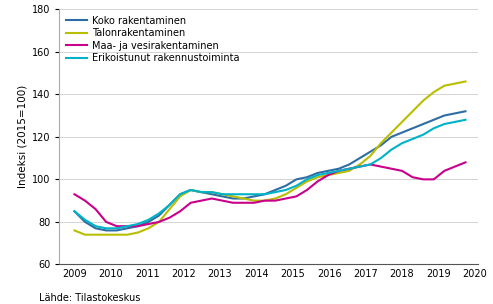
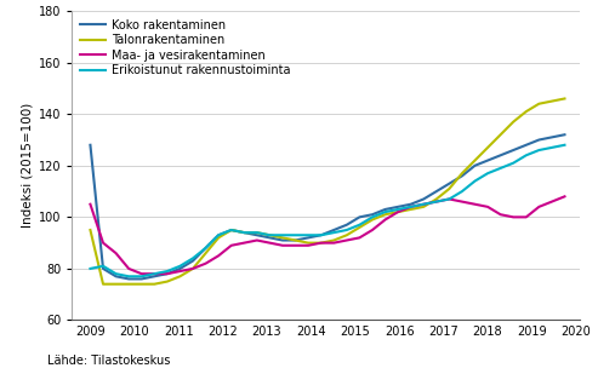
Koko rakentaminen/2009: 85 -> 128
Talonrakentaminen/2009: 76 -> 95
Maa- ja vesirakentaminen/2009: 93 -> 105
Erikoistunut rakennustoiminta/2009: 85 -> 80
